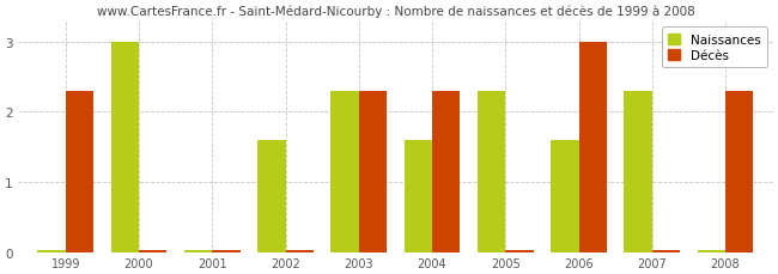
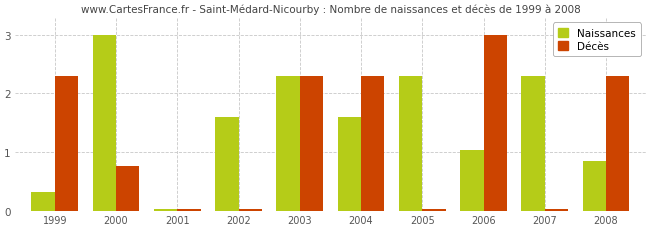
Naissances/1999: 0.03 -> 0.32
Décès/2000: 0.03 -> 0.76
Naissances/2006: 1.60 -> 1.04
Naissances/2008: 0.03 -> 0.84
